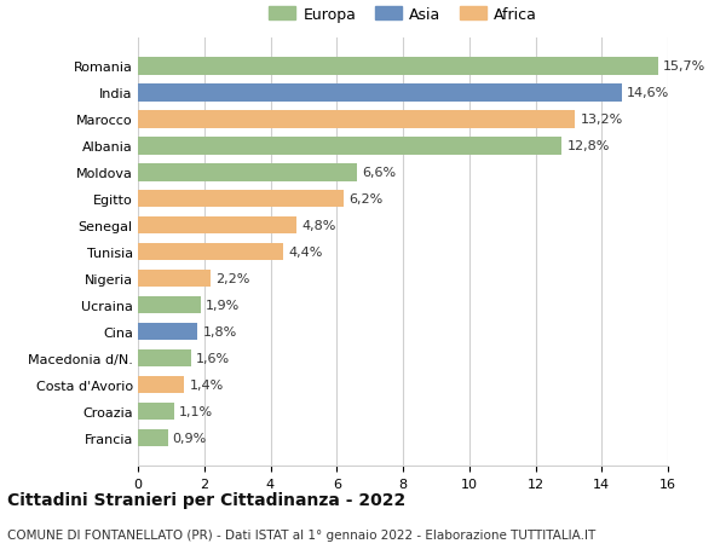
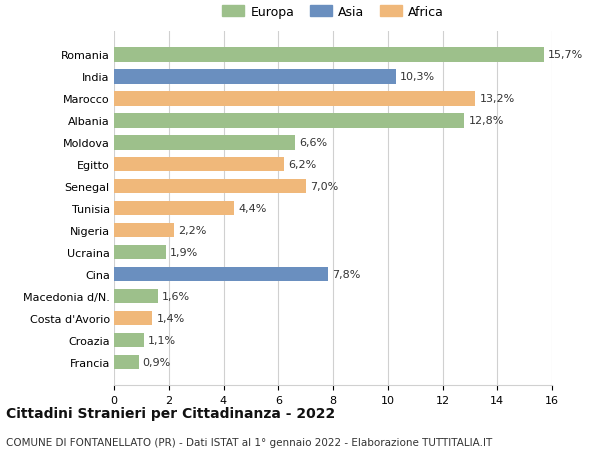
India: 14,6% -> 10,3%
Senegal: 4,8% -> 7,0%
Cina: 1,8% -> 7,8%
